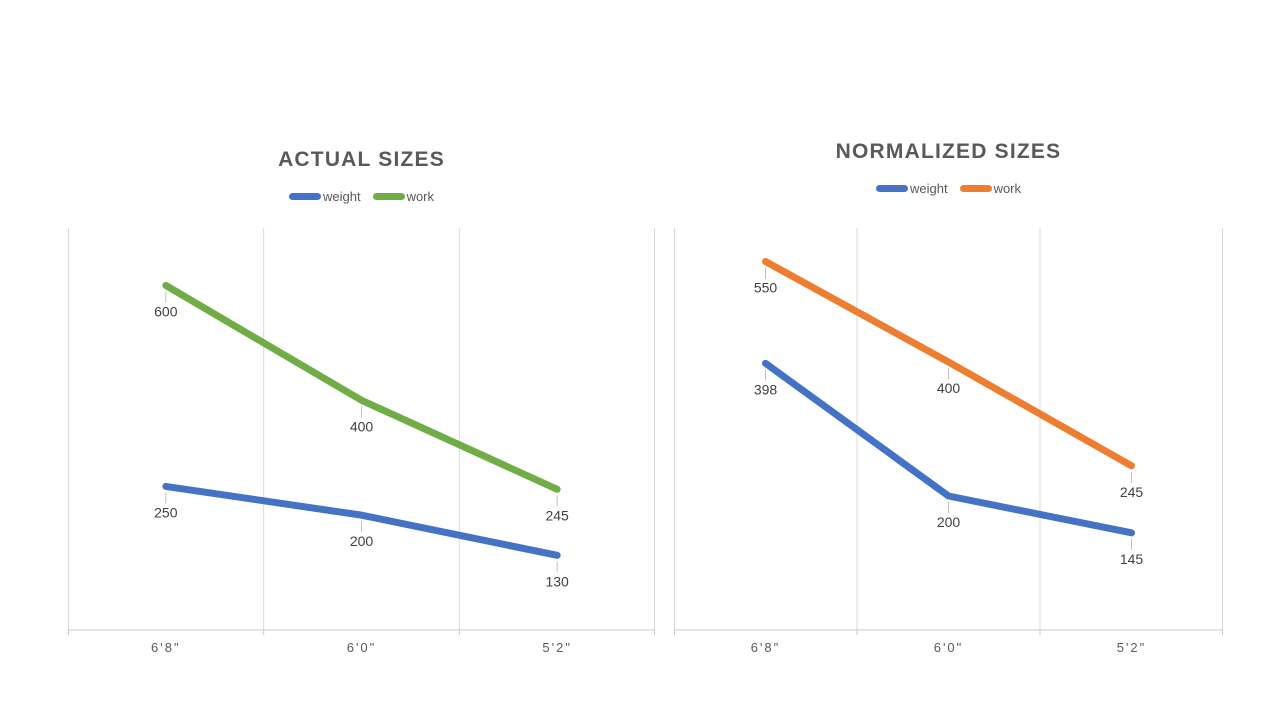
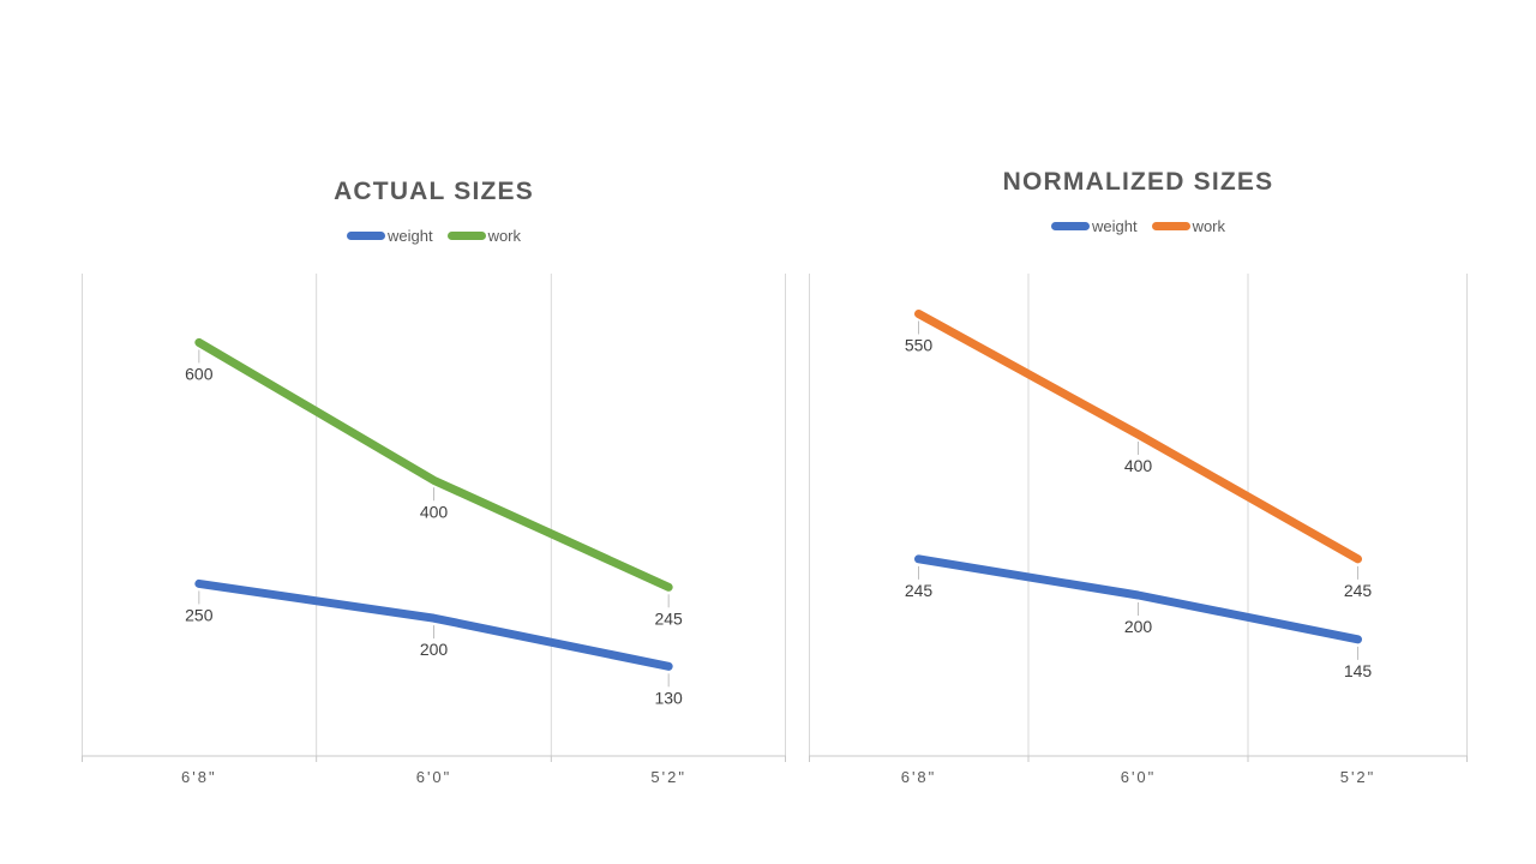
NORMALIZED SIZES/weight/6'8": 398 -> 245
